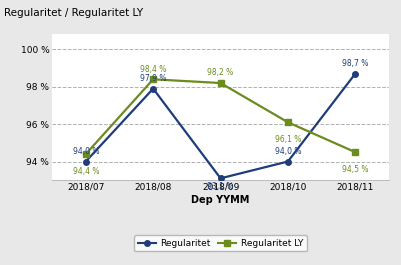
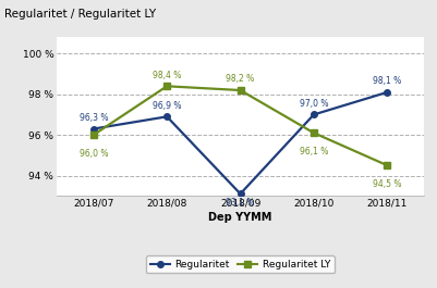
Regularitet/2018/07: 94,0 -> 96,3
Regularitet LY/2018/07: 94,4 -> 96,0
Regularitet/2018/08: 97,9 -> 96,9
Regularitet/2018/10: 94,0 -> 97,0
Regularitet/2018/11: 98,7 -> 98,1
